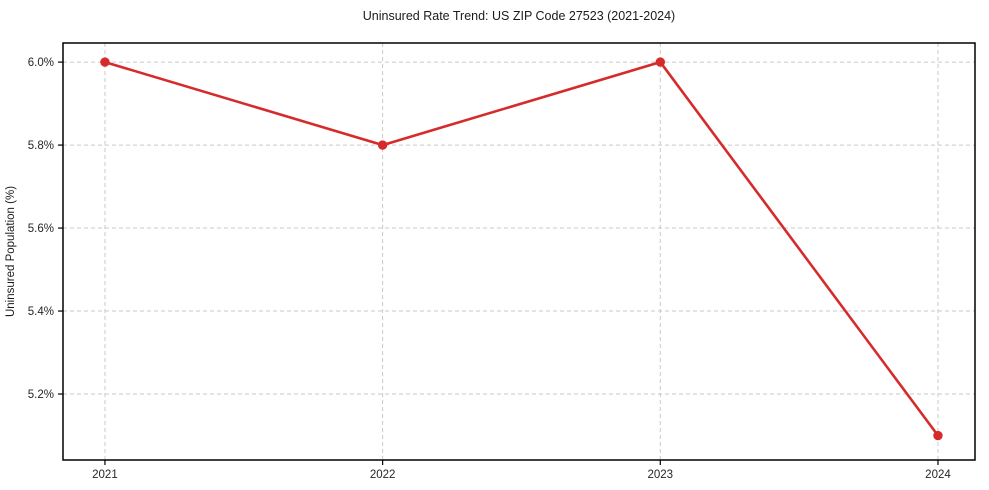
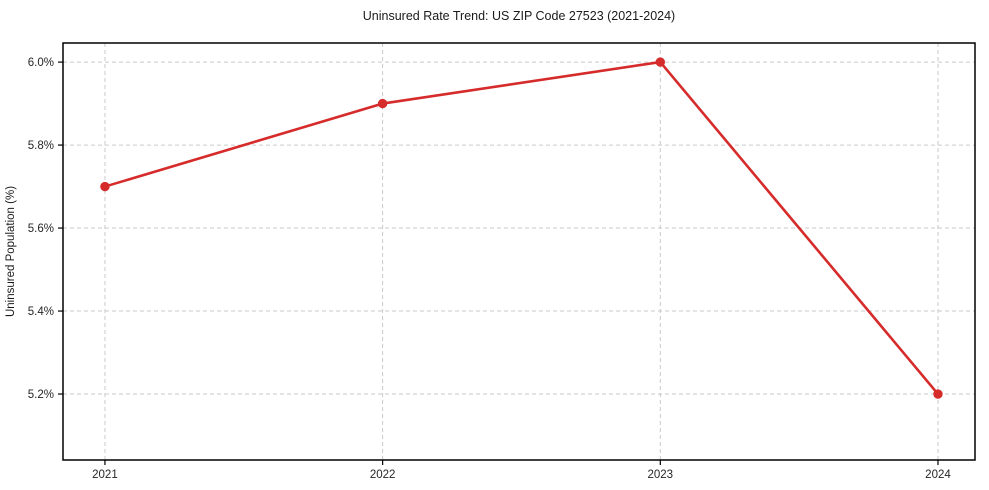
2021: 6.0% -> 5.7%
2022: 5.8% -> 5.9%
2024: 5.1% -> 5.2%
